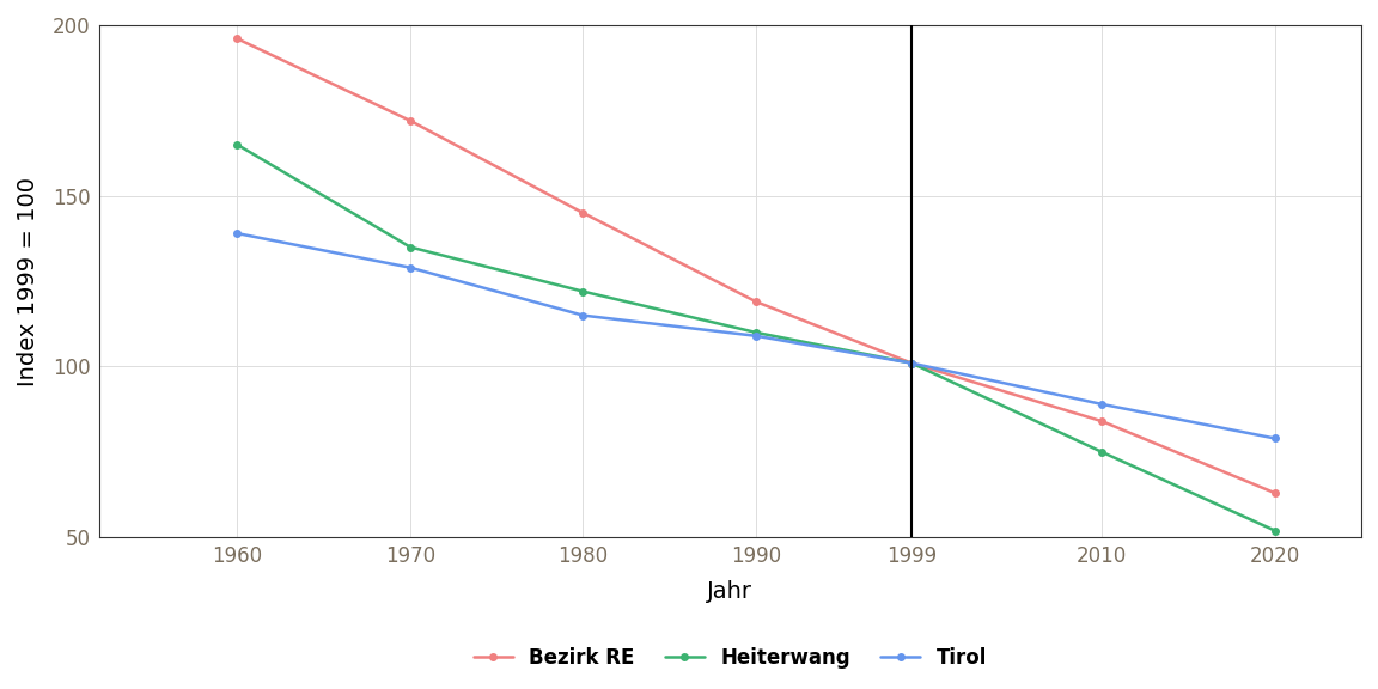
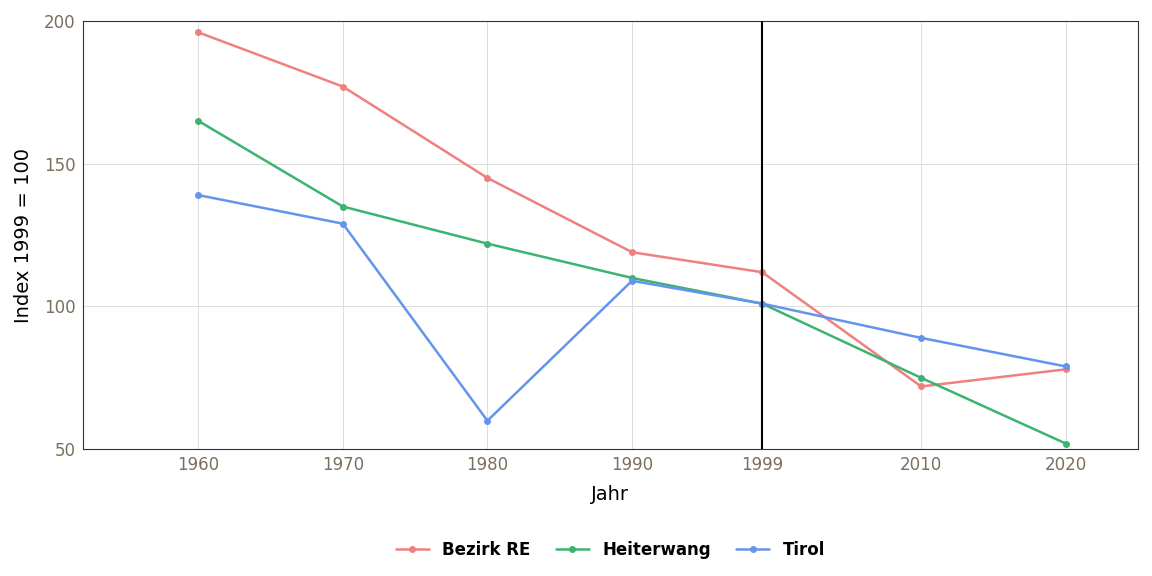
Bezirk RE/1970: 172 -> 177
Tirol/1980: 115 -> 60
Bezirk RE/1999: 101 -> 112
Bezirk RE/2010: 84 -> 72
Bezirk RE/2020: 63 -> 78
